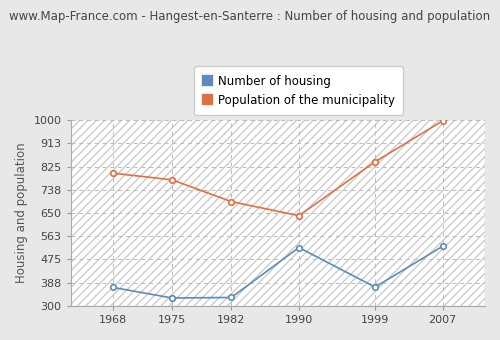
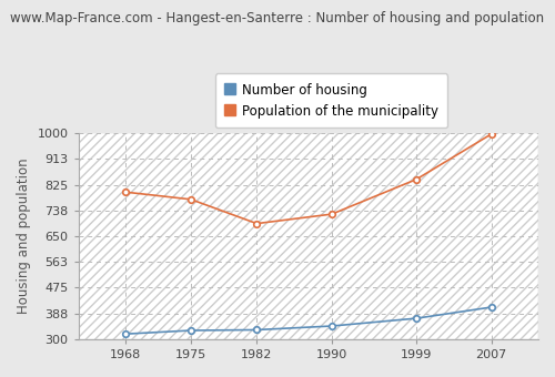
Number of housing/1968: 370 -> 318
Number of housing/1990: 520 -> 345
Population of the municipality/1990: 640 -> 725
Number of housing/2007: 525 -> 409
